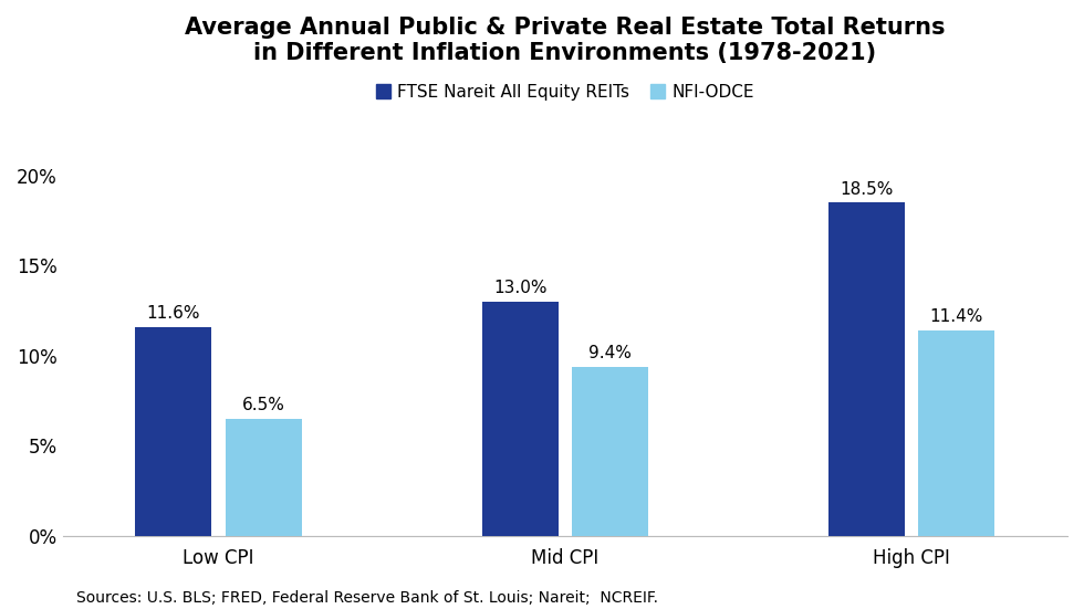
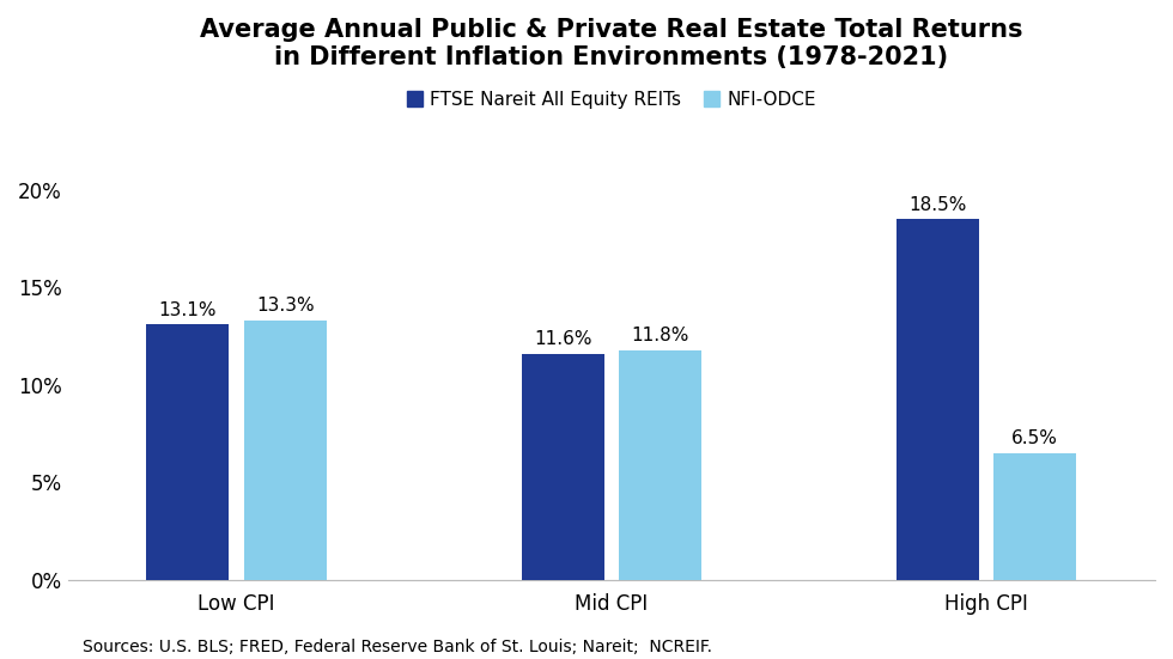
FTSE Nareit All Equity REITs/Low CPI: 11.6% -> 13.1%
NFI-ODCE/Low CPI: 6.5% -> 13.3%
FTSE Nareit All Equity REITs/Mid CPI: 13.0% -> 11.6%
NFI-ODCE/Mid CPI: 9.4% -> 11.8%
NFI-ODCE/High CPI: 11.4% -> 6.5%
